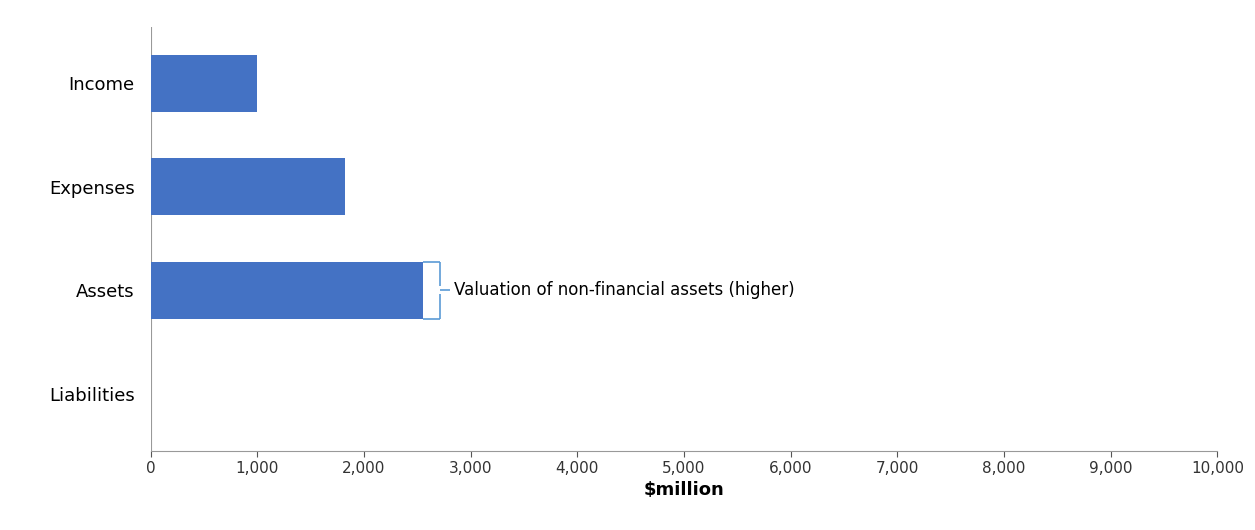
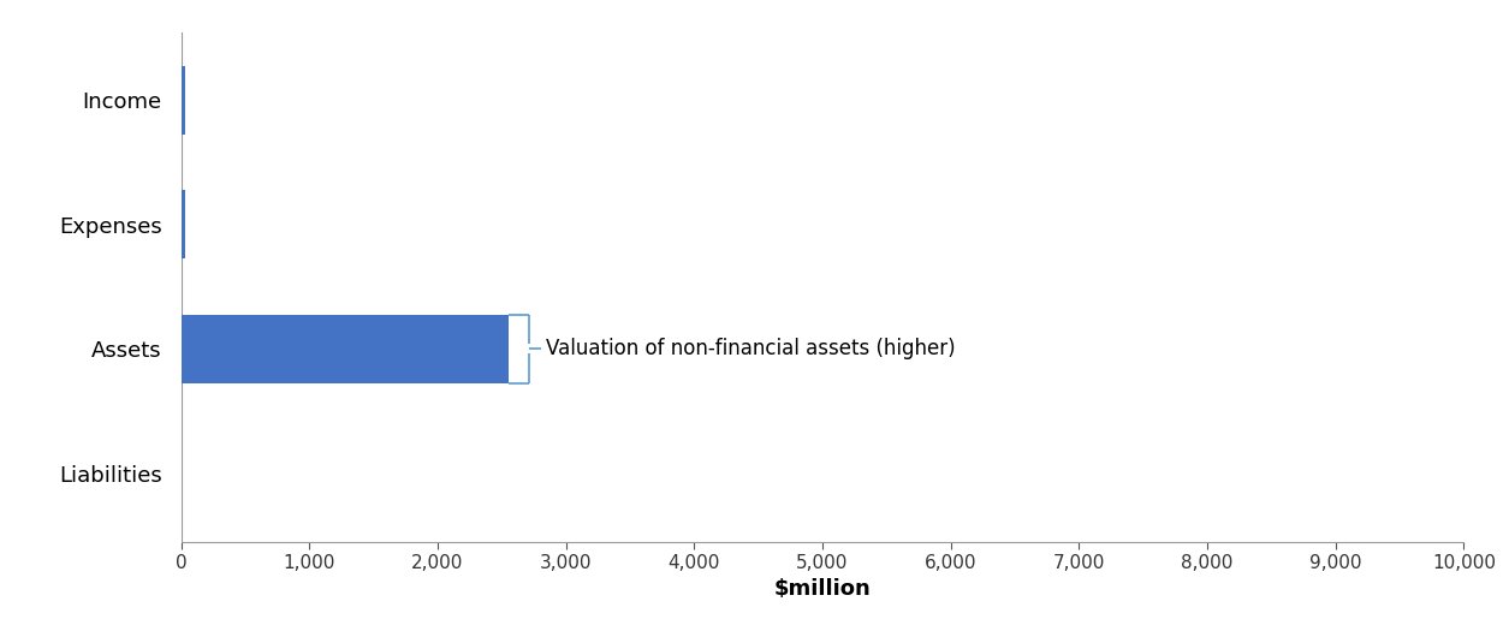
Income: 1,000 -> 30
Expenses: 1,820 -> 30
